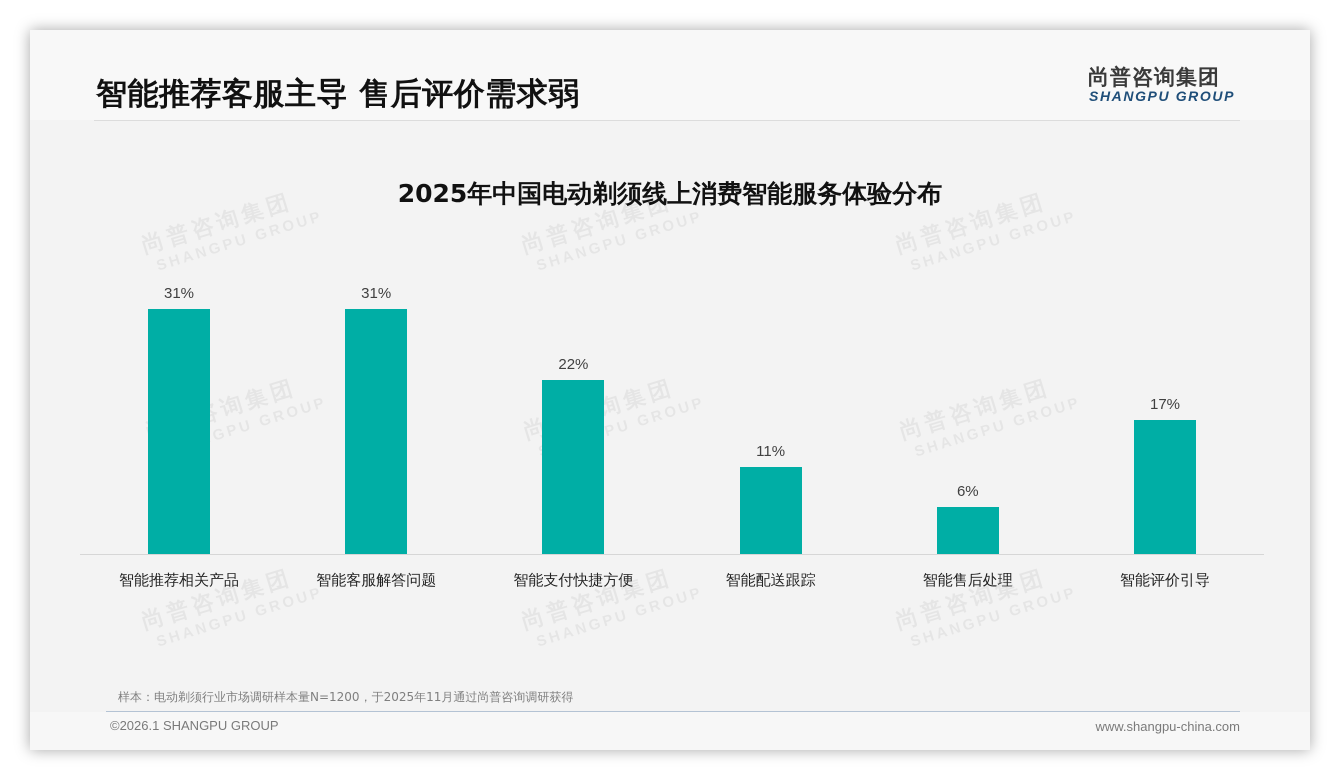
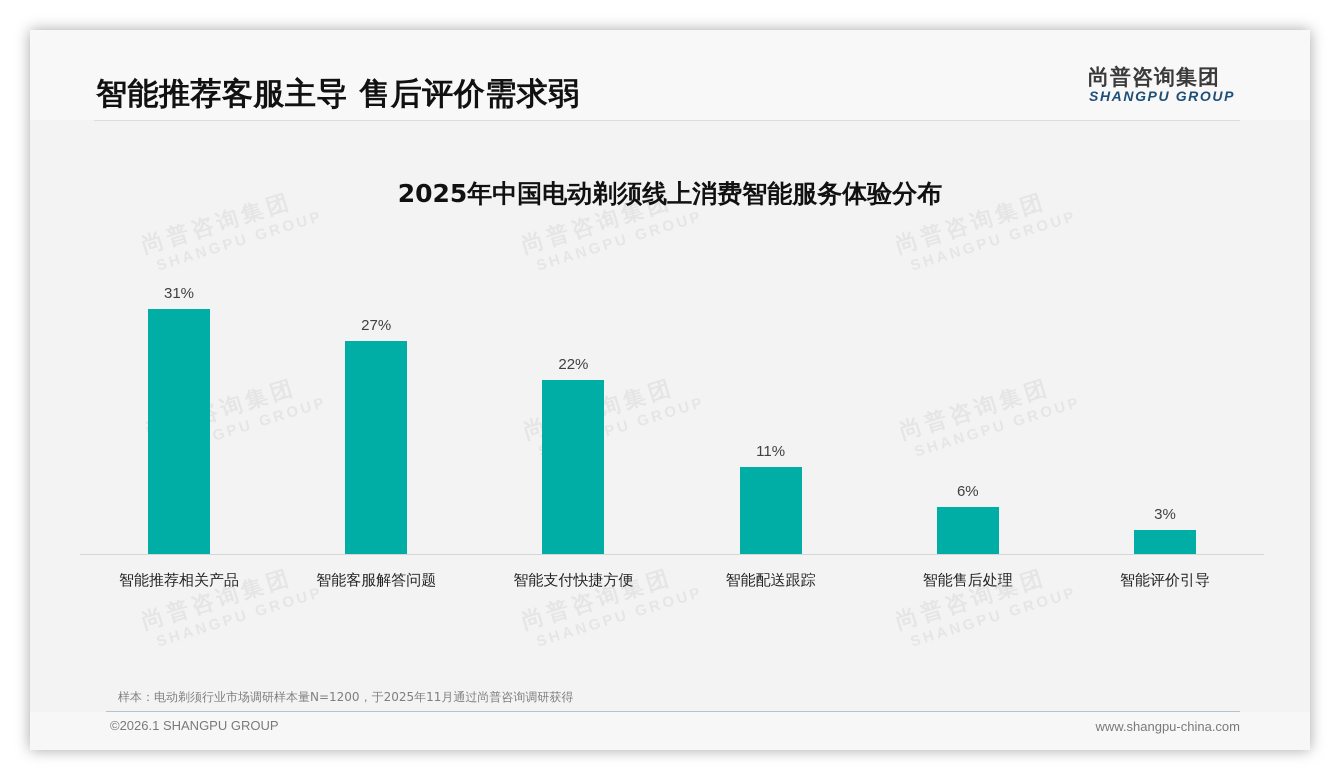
智能客服解答问题: 31% -> 27%
智能评价引导: 17% -> 3%
